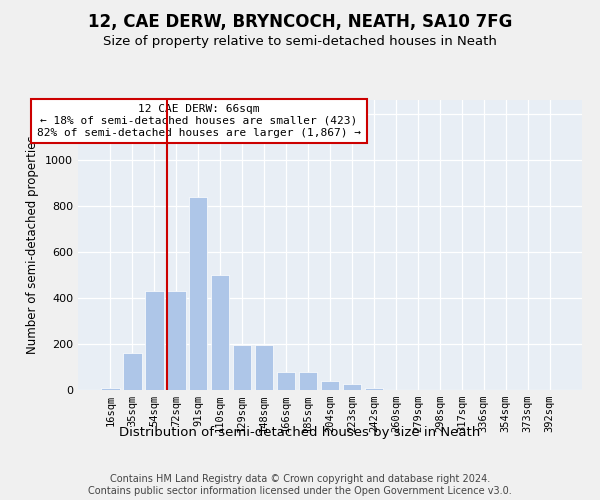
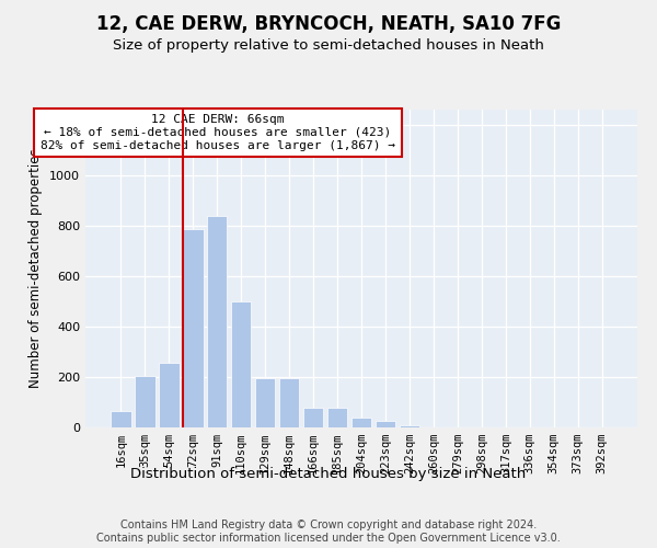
16sqm: 10 -> 65
35sqm: 160 -> 205
54sqm: 430 -> 255
72sqm: 430 -> 785
